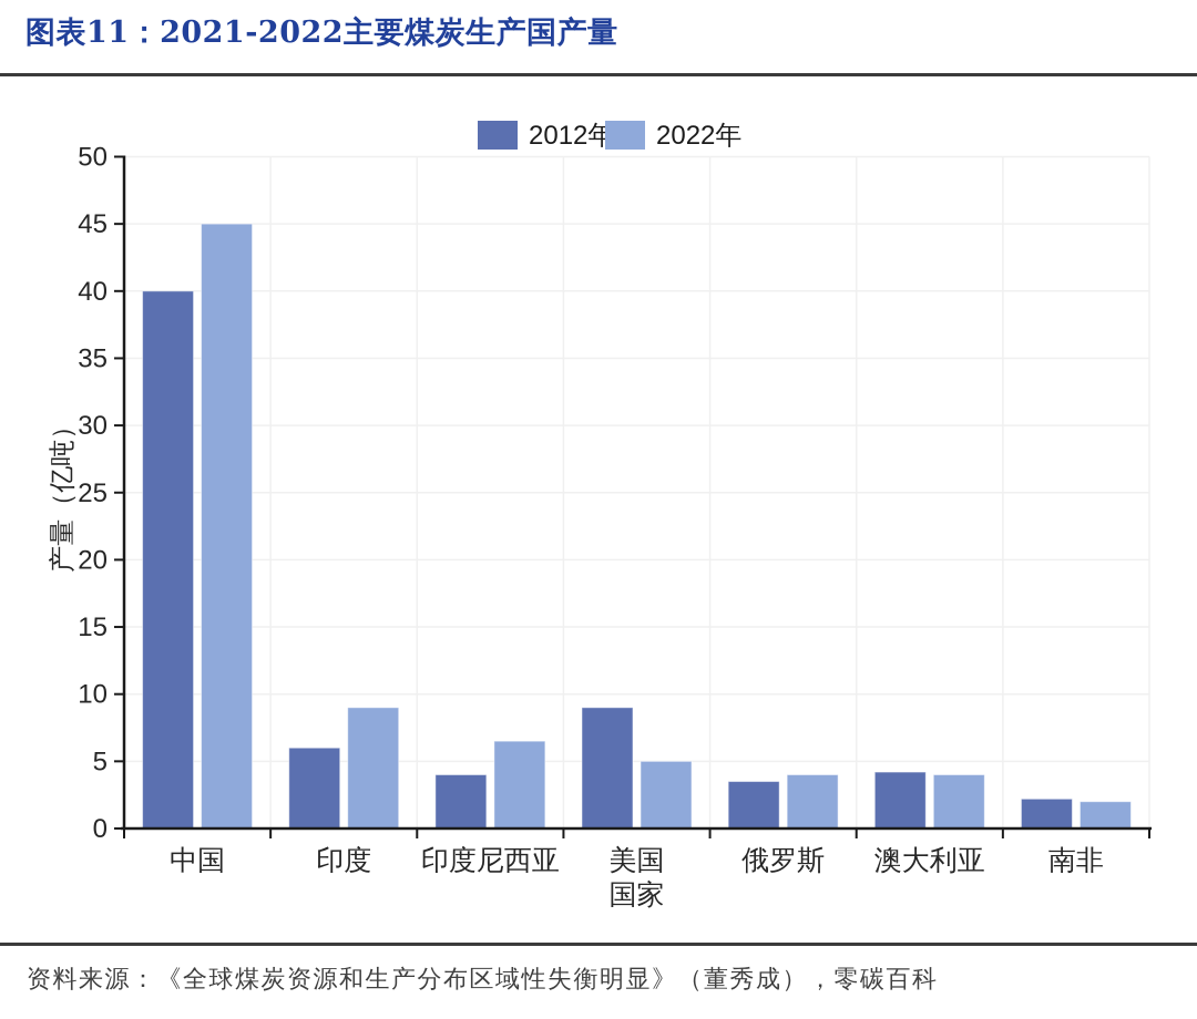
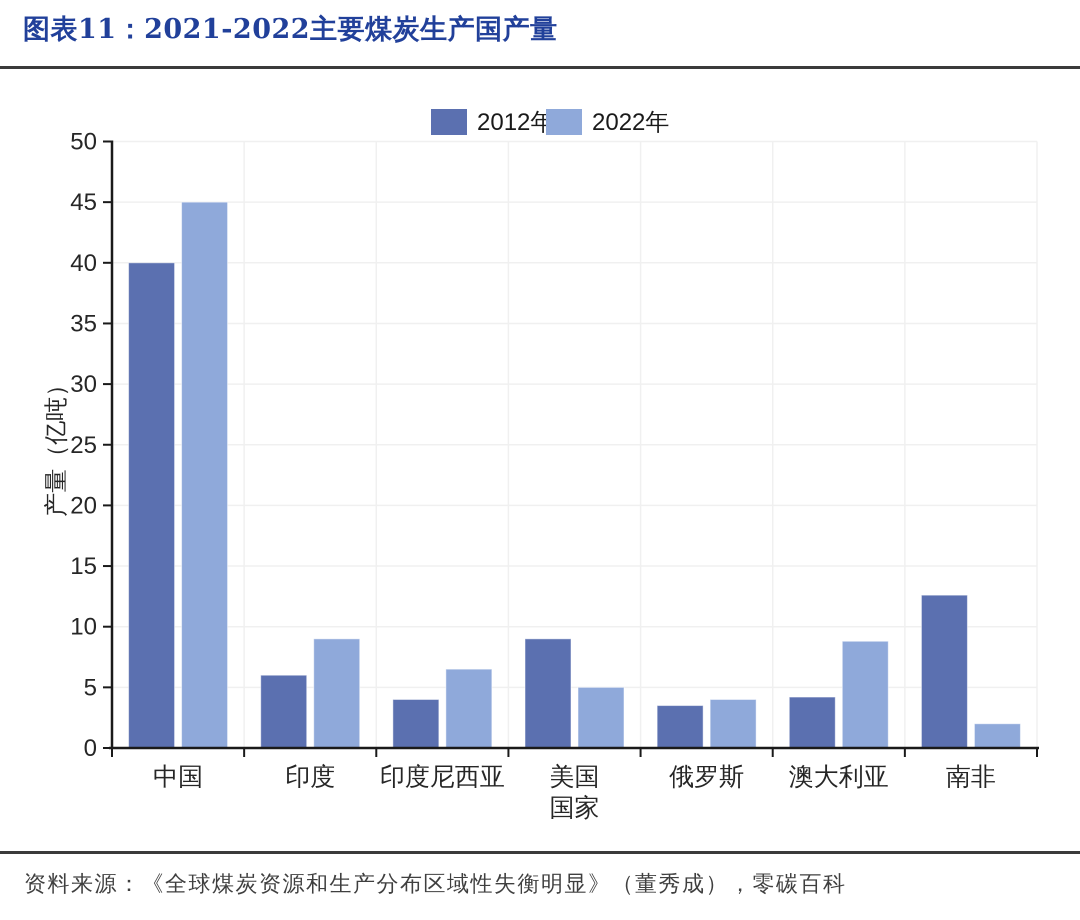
2022年/澳大利亚: 4.0 -> 8.8
2012年/南非: 2.2 -> 12.6
